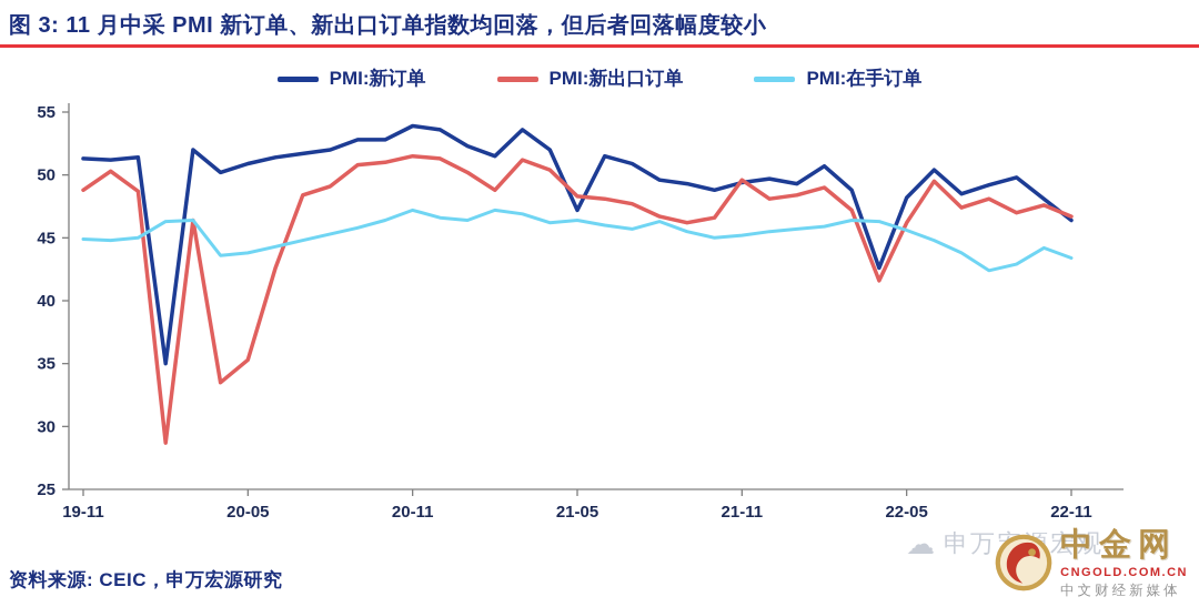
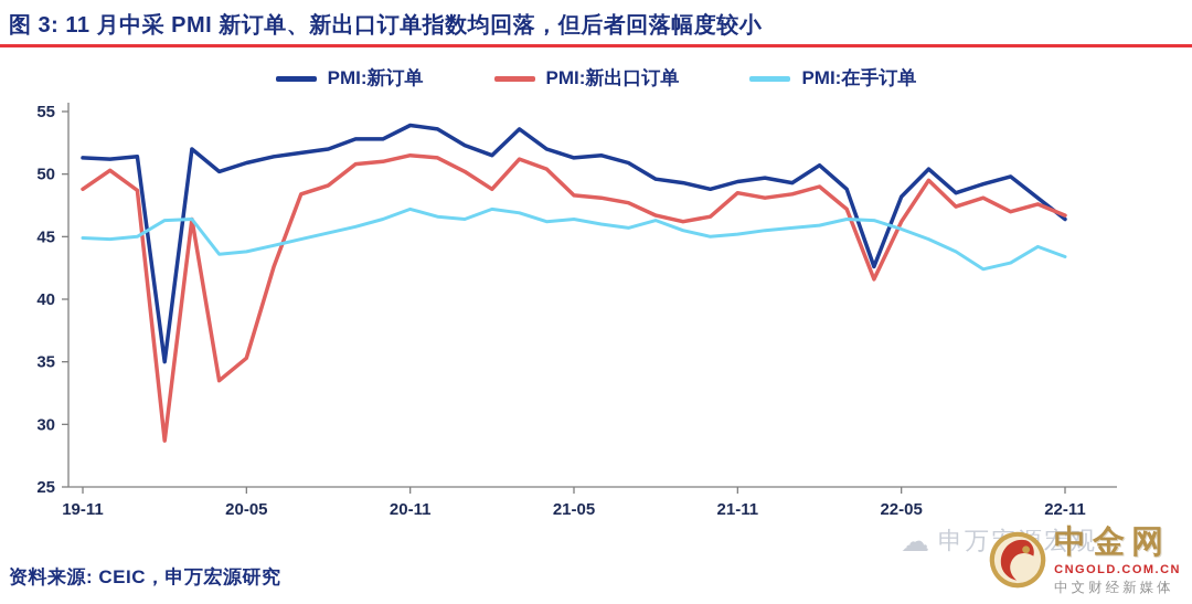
PMI:新订单/21-05: 47.2 -> 51.3
PMI:新出口订单/21-11: 49.6 -> 48.5
